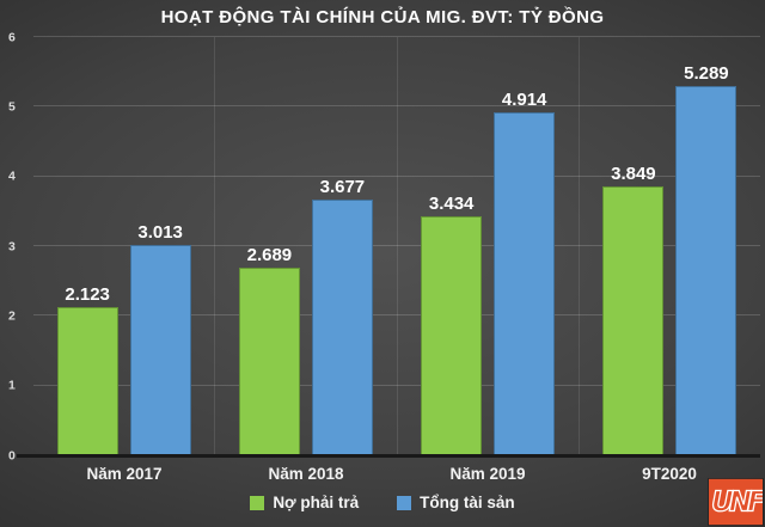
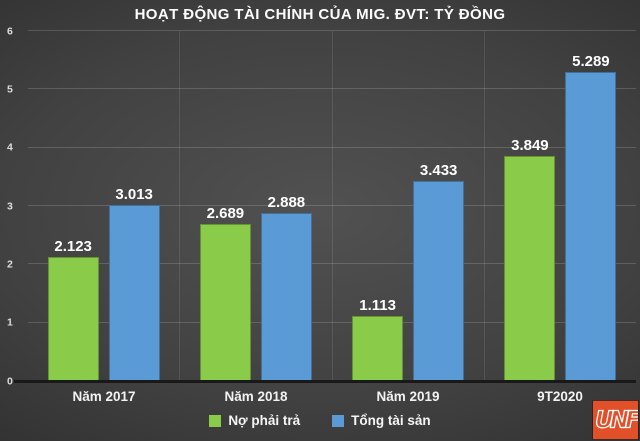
Tổng tài sản/Năm 2018: 3.677 -> 2.888
Nợ phải trả/Năm 2019: 3.434 -> 1.113
Tổng tài sản/Năm 2019: 4.914 -> 3.433
